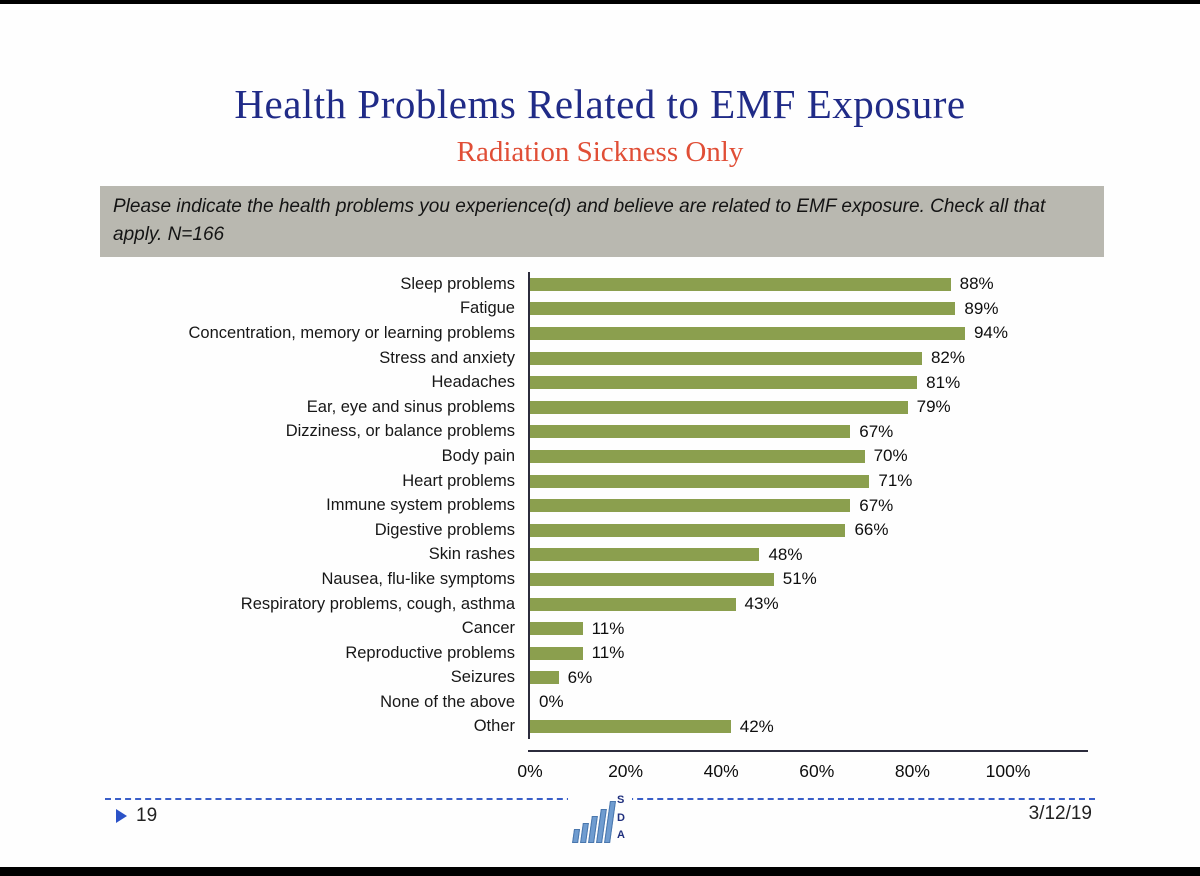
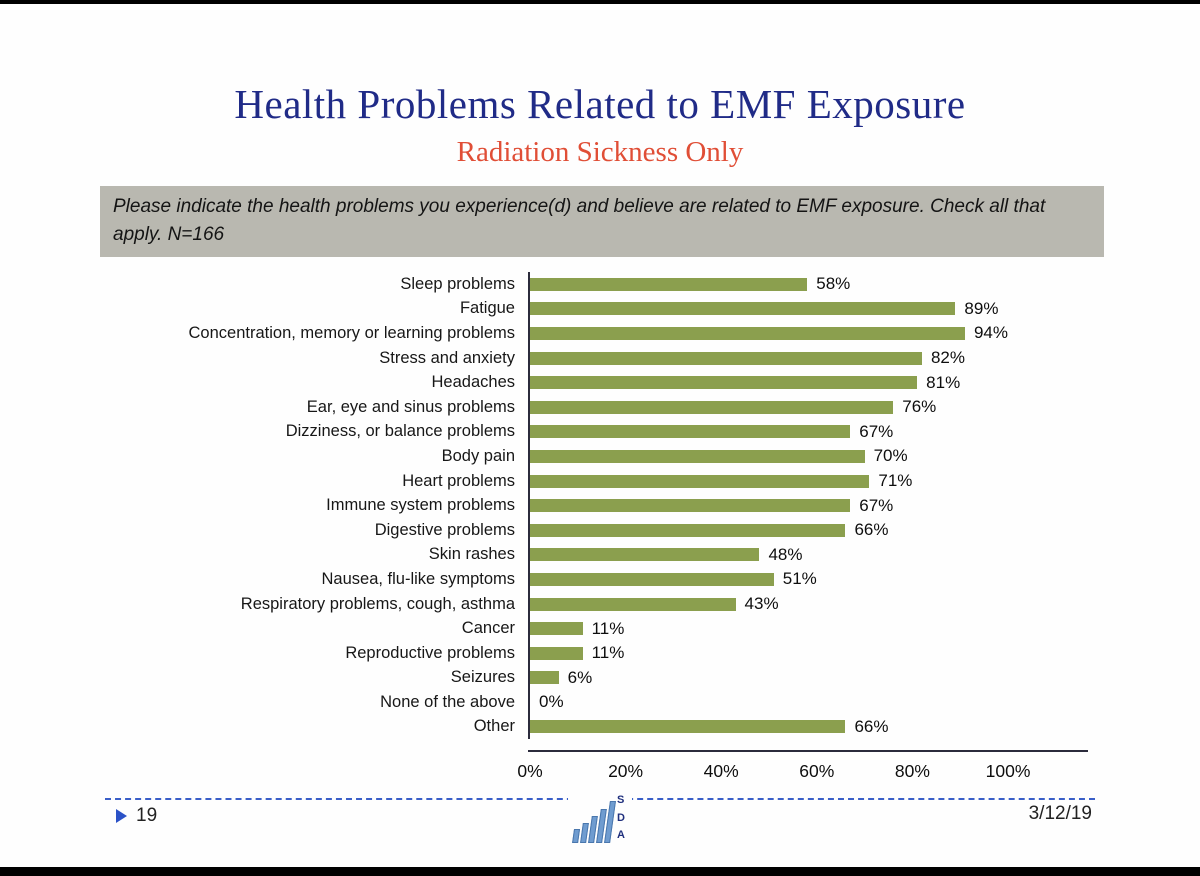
Sleep problems: 88% -> 58%
Ear, eye and sinus problems: 79% -> 76%
Other: 42% -> 66%
